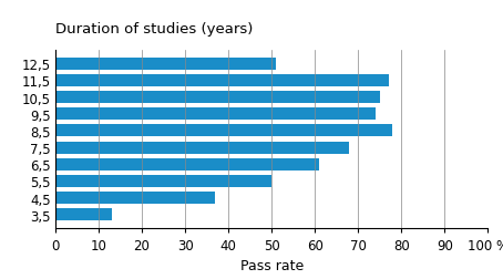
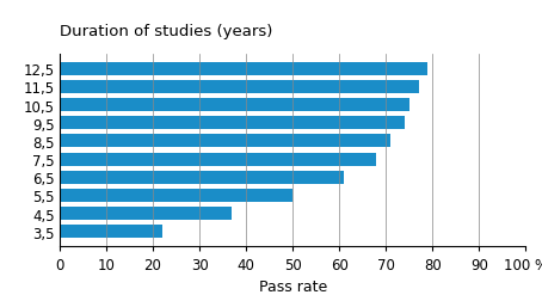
12,5: 51 -> 79
8,5: 78 -> 71
3,5: 13 -> 22
